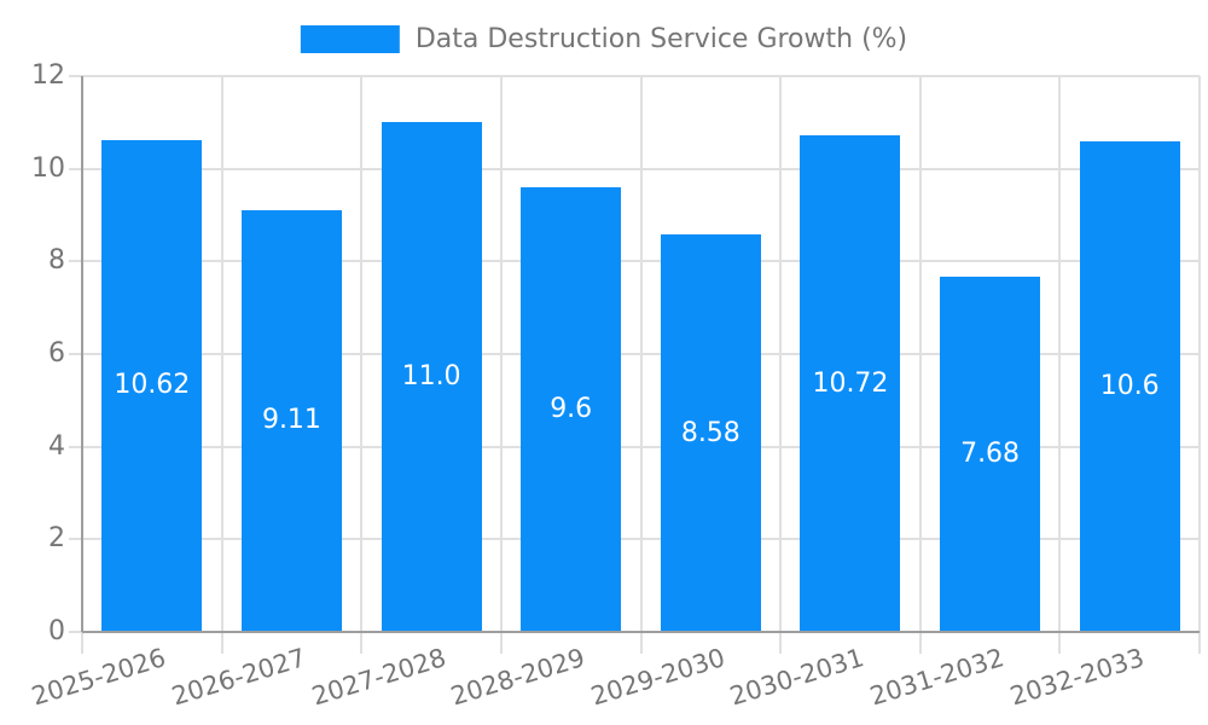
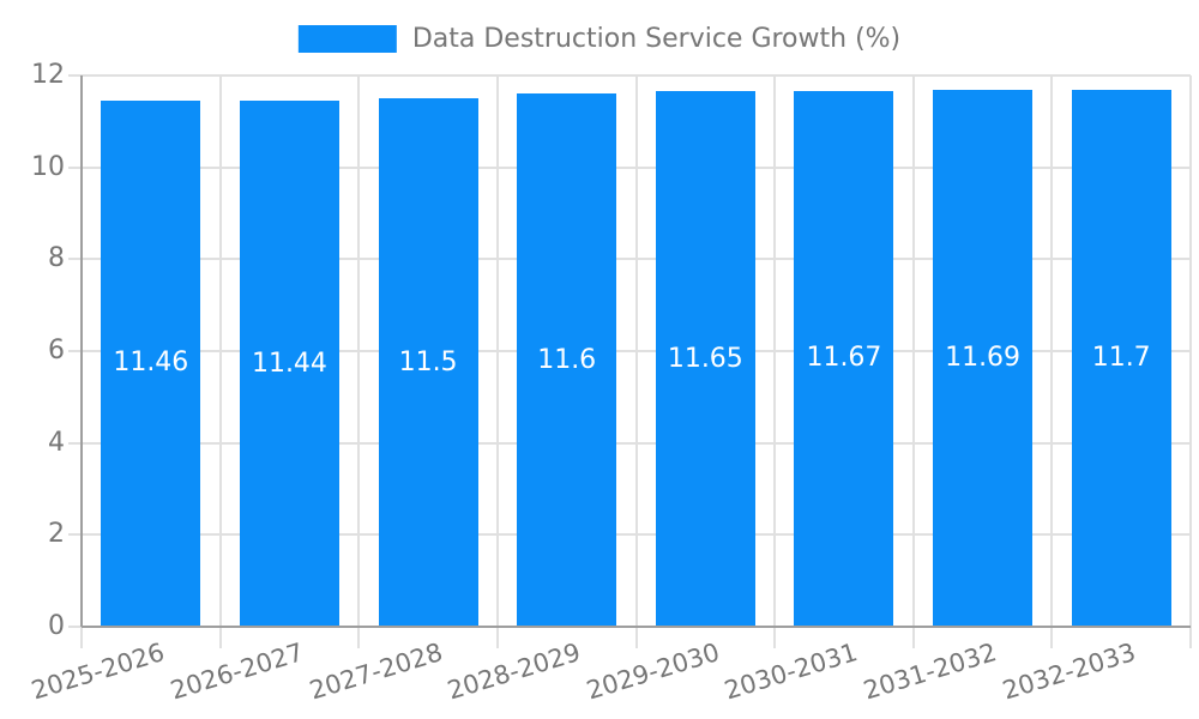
2025-2026: 10.62 -> 11.46
2026-2027: 9.11 -> 11.44
2027-2028: 11.0 -> 11.5
2028-2029: 9.6 -> 11.6
2029-2030: 8.58 -> 11.65
2030-2031: 10.72 -> 11.67
2031-2032: 7.68 -> 11.69
2032-2033: 10.6 -> 11.7
